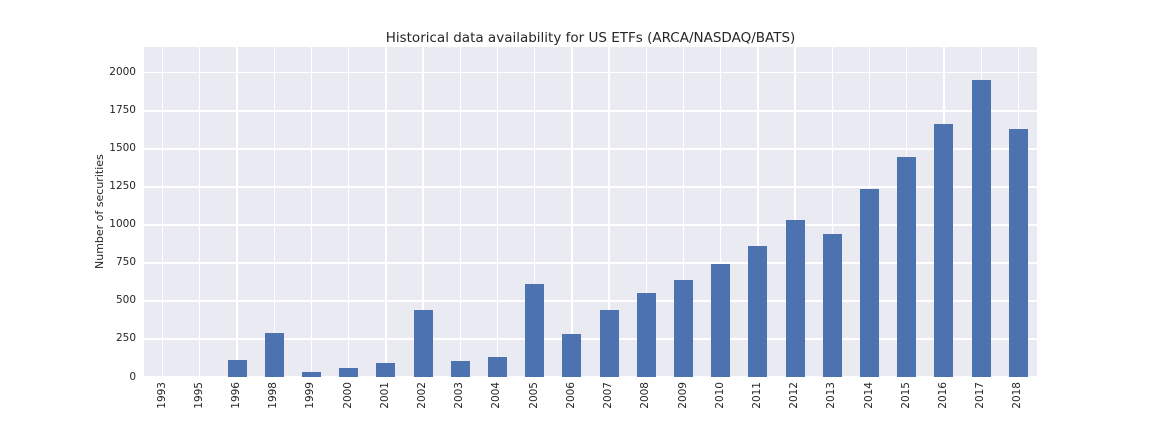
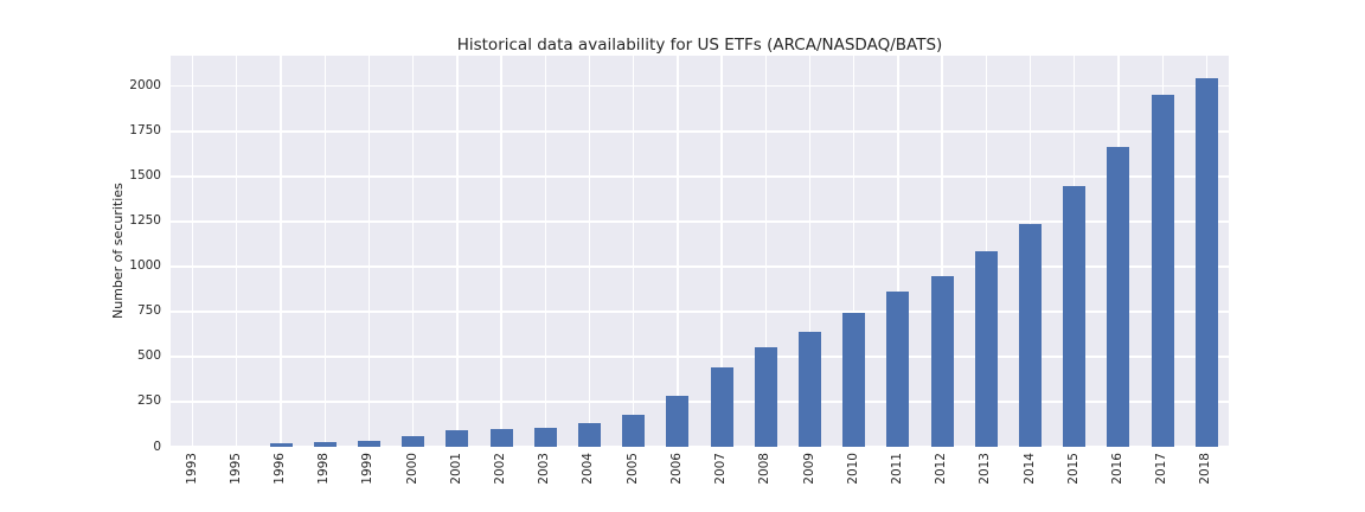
1996: 110 -> 20
1998: 290 -> 30
2002: 440 -> 100
2005: 610 -> 180
2012: 1030 -> 950
2013: 940 -> 1080
2018: 1630 -> 2040
